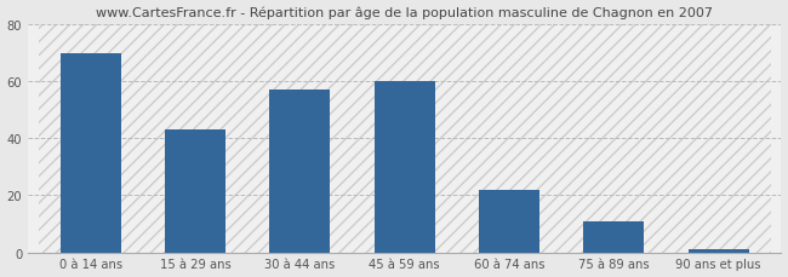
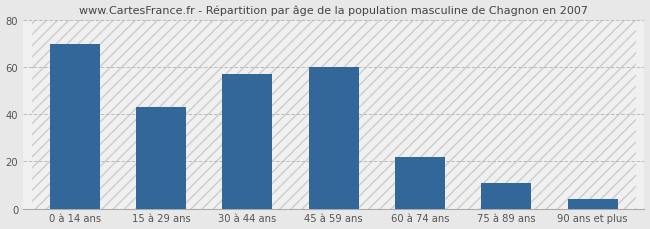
90 ans et plus: 1 -> 4
